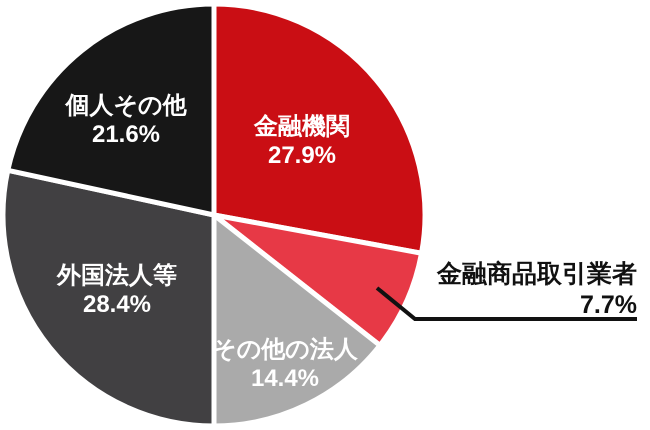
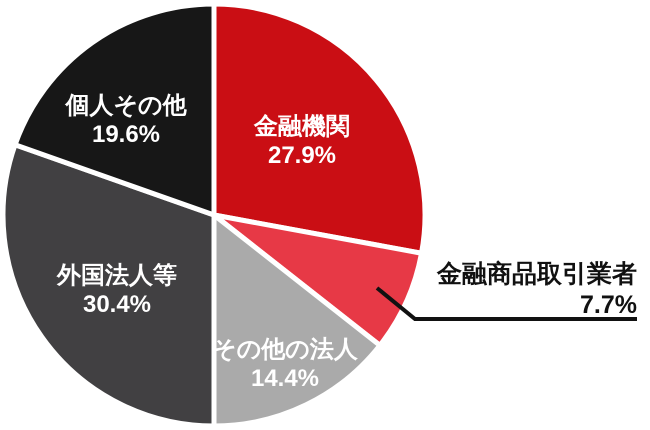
外国法人等: 28.4% -> 30.4%
個人その他: 21.6% -> 19.6%
